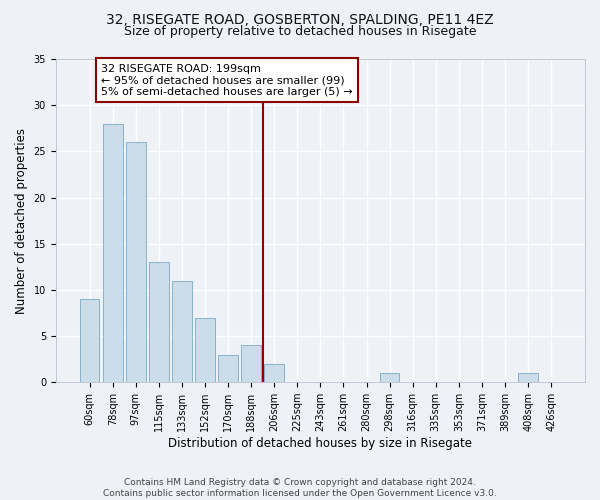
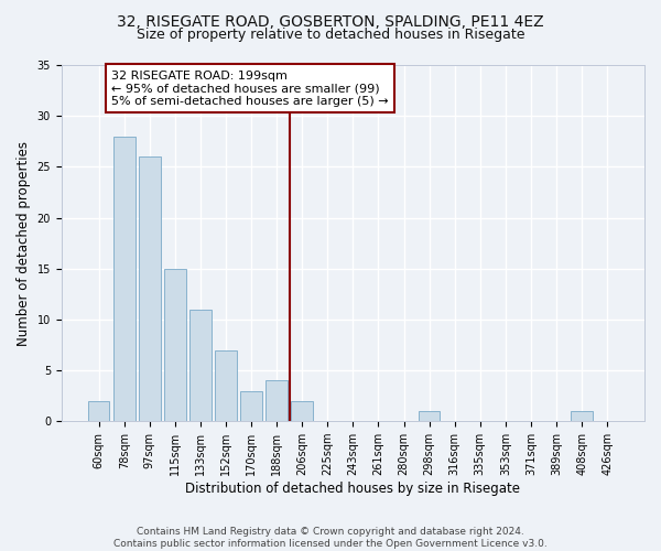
60sqm: 9 -> 2
115sqm: 13 -> 15
